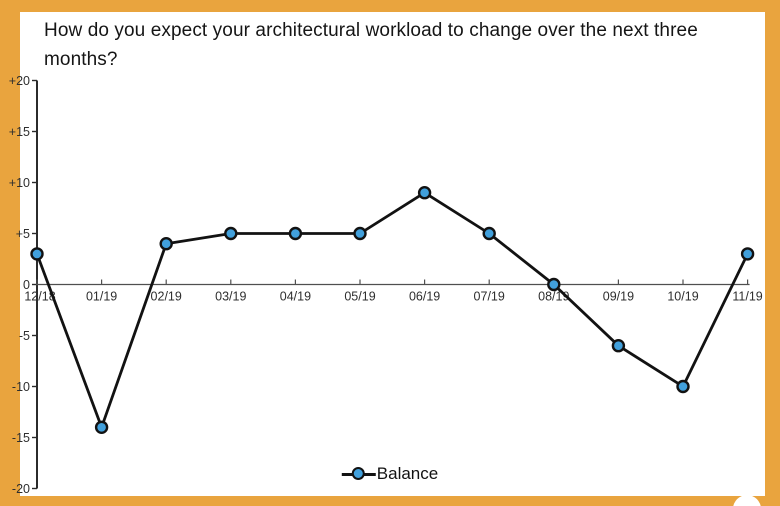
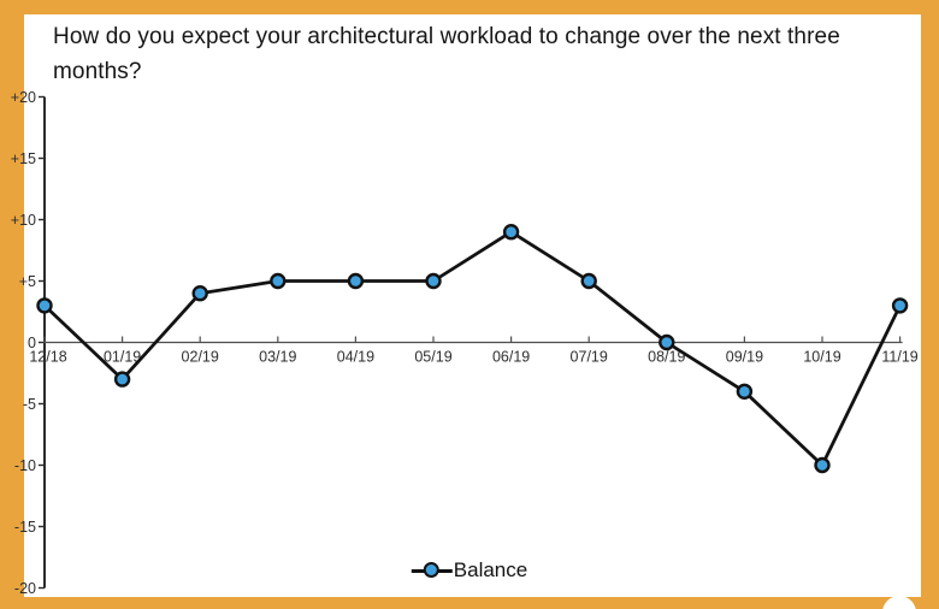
01/19: -14 -> -3
09/19: -6 -> -4
